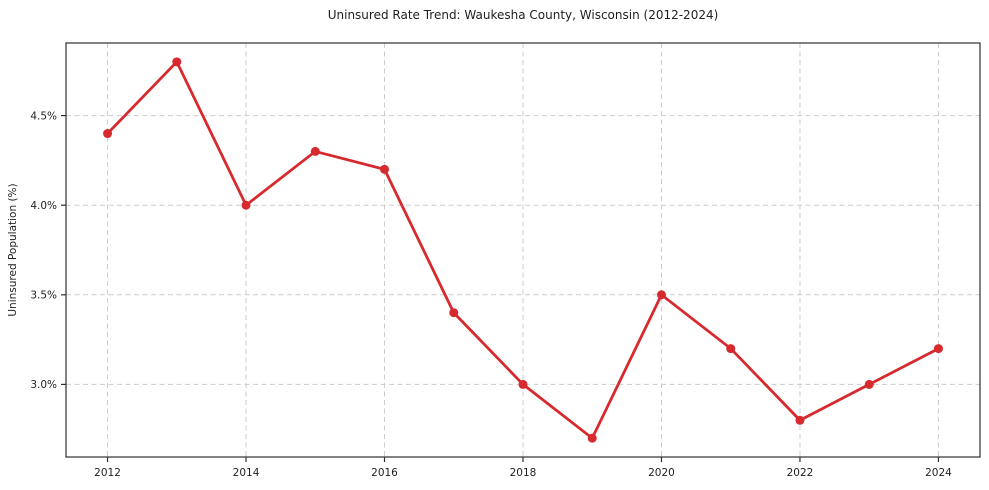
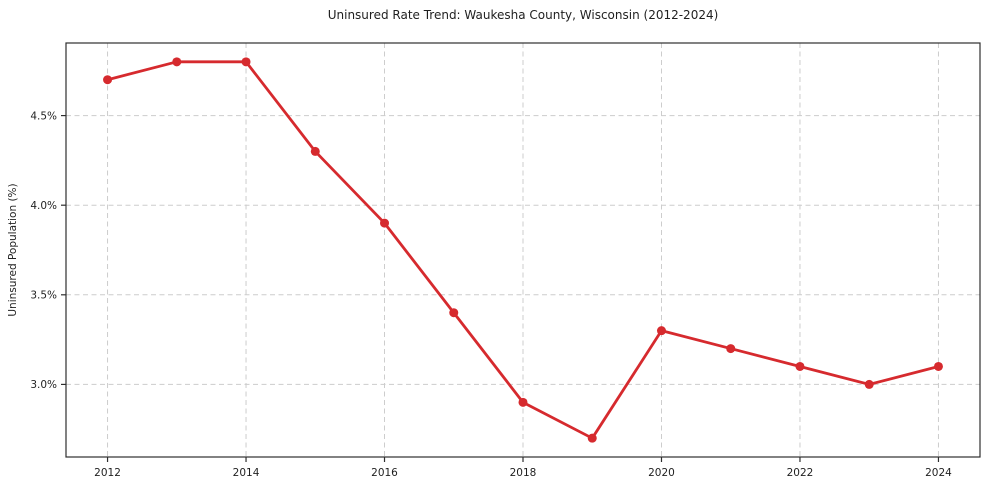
2012: 4.4% -> 4.7%
2014: 4.0% -> 4.8%
2016: 4.2% -> 3.9%
2018: 3.0% -> 2.9%
2020: 3.5% -> 3.3%
2022: 2.8% -> 3.1%
2024: 3.2% -> 3.1%
